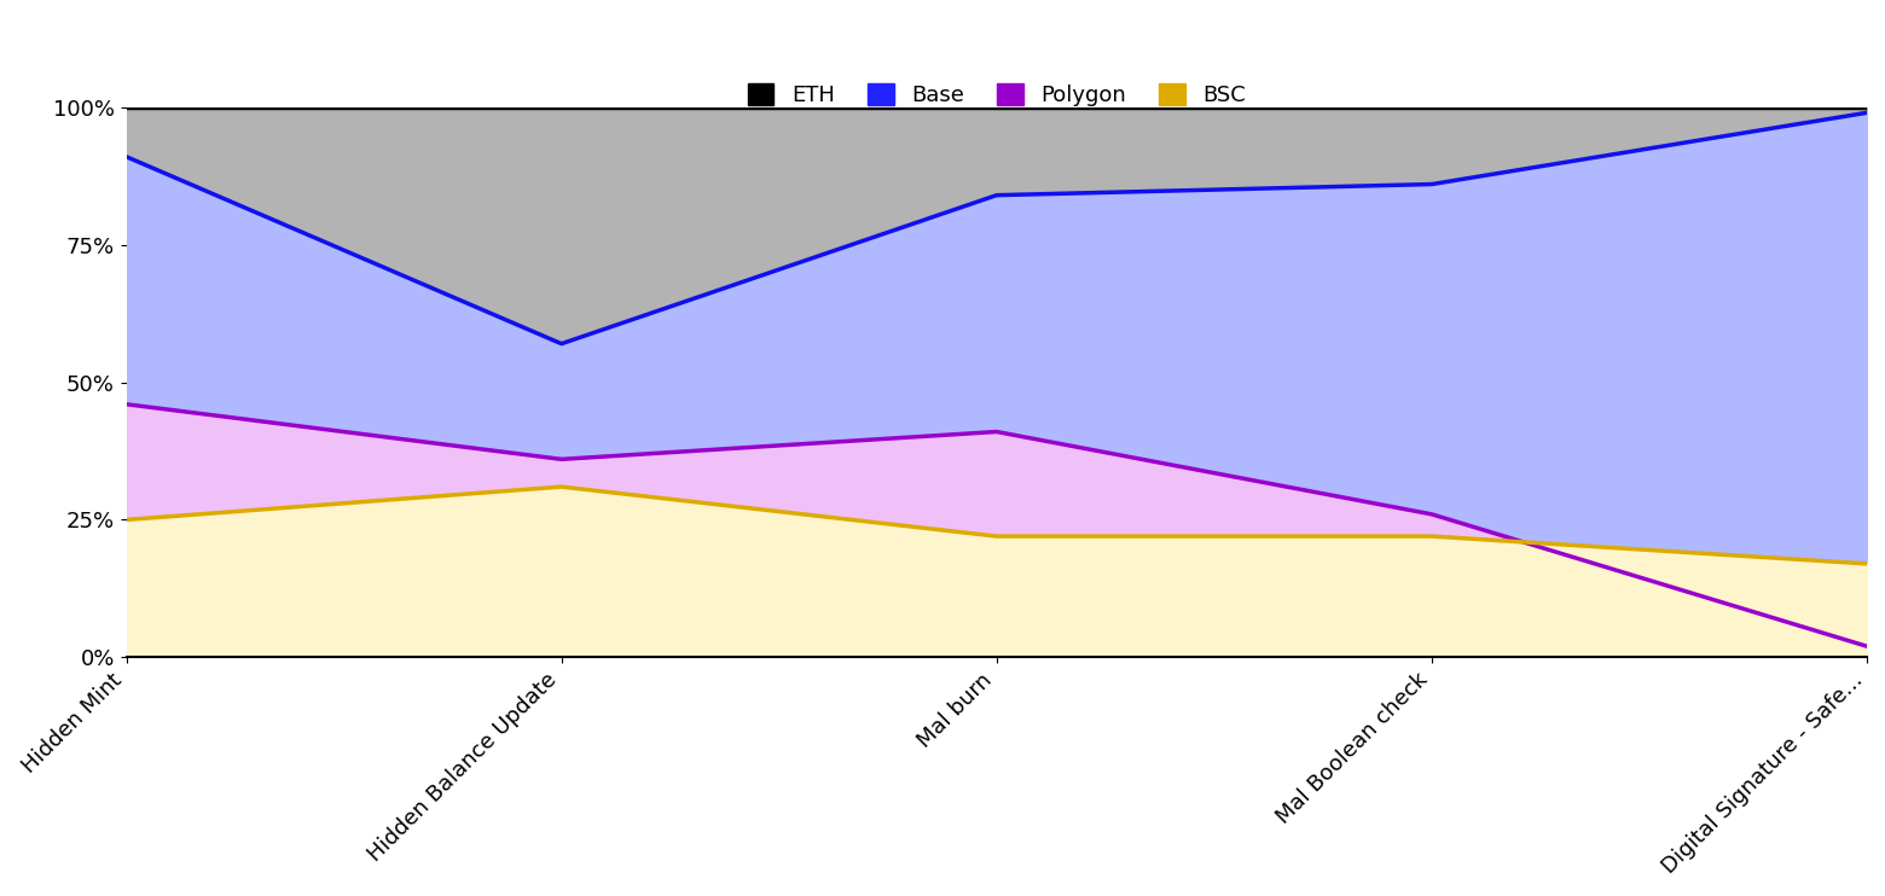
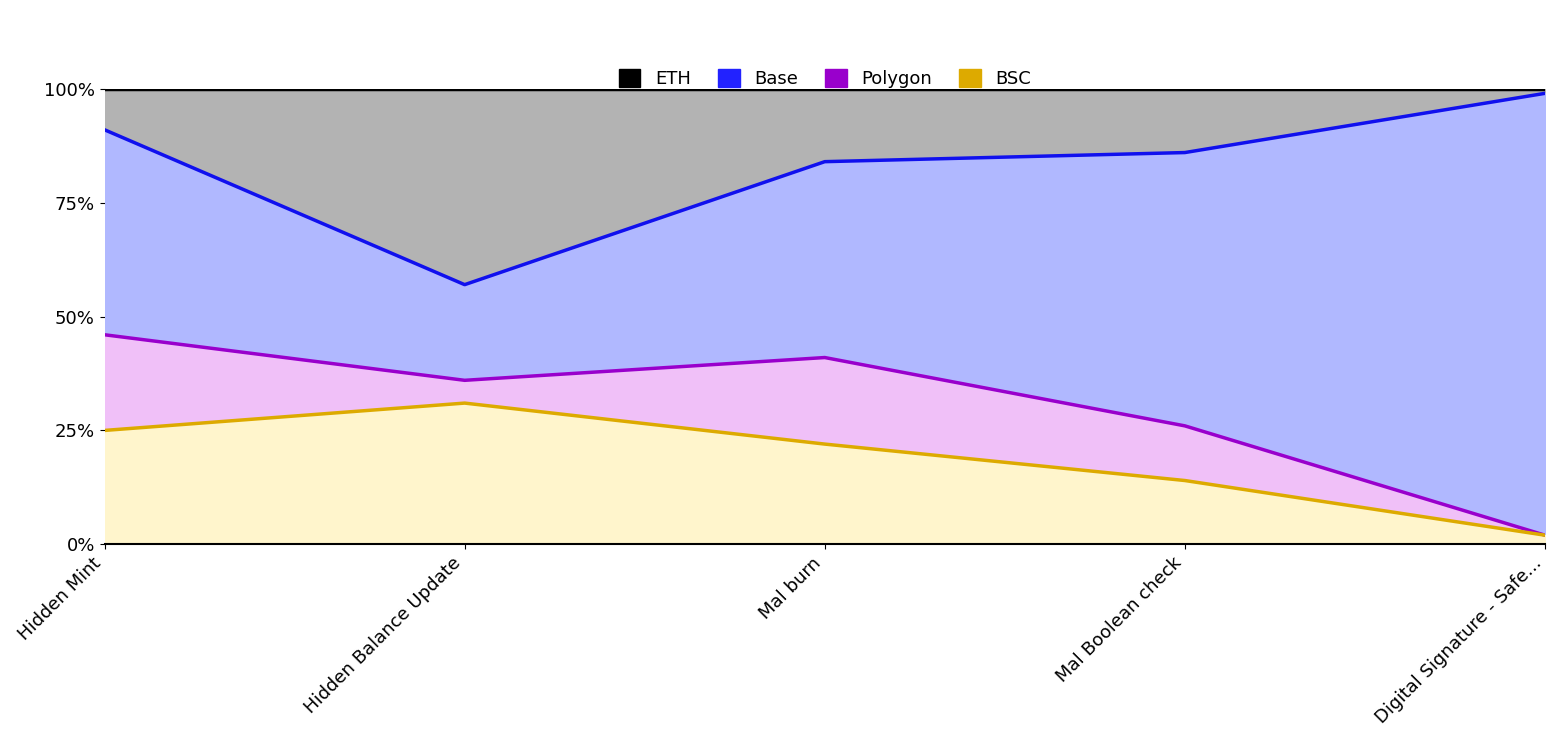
BSC/Mal Boolean check: 22% -> 14%
BSC/Digital Signature - Safe...: 17% -> 2%
